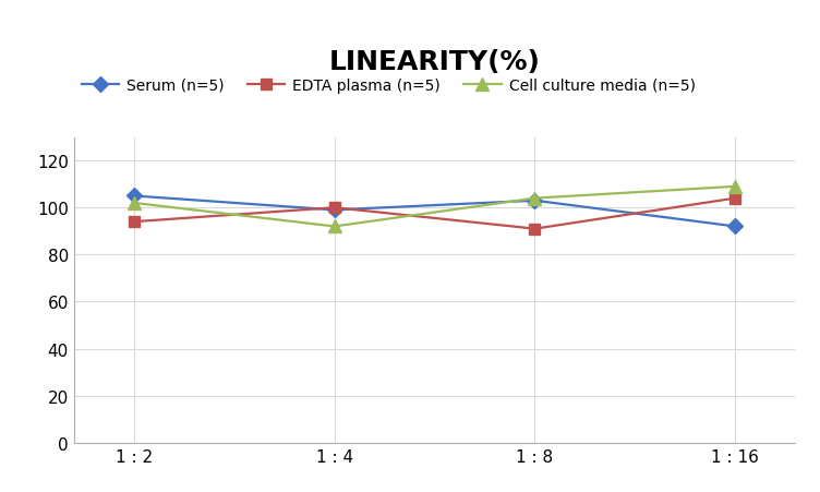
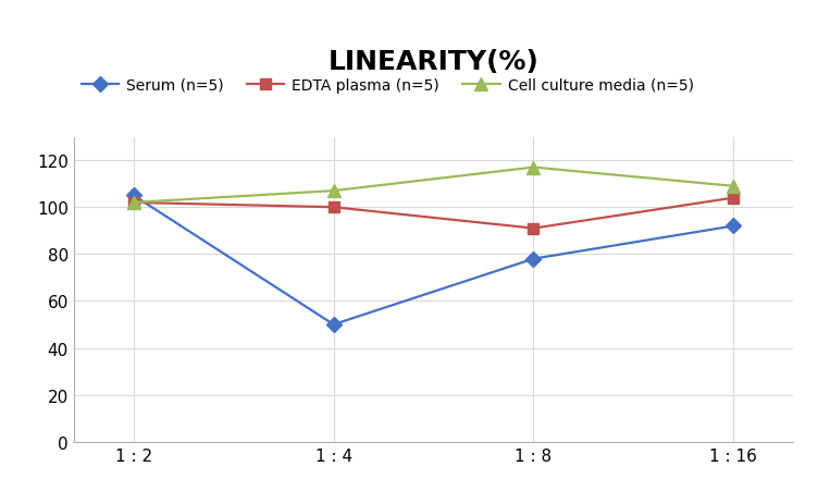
EDTA plasma (n=5)/1 : 2: 94 -> 102
Serum (n=5)/1 : 4: 99 -> 50
Cell culture media (n=5)/1 : 4: 92 -> 107
Serum (n=5)/1 : 8: 103 -> 78
Cell culture media (n=5)/1 : 8: 104 -> 117
